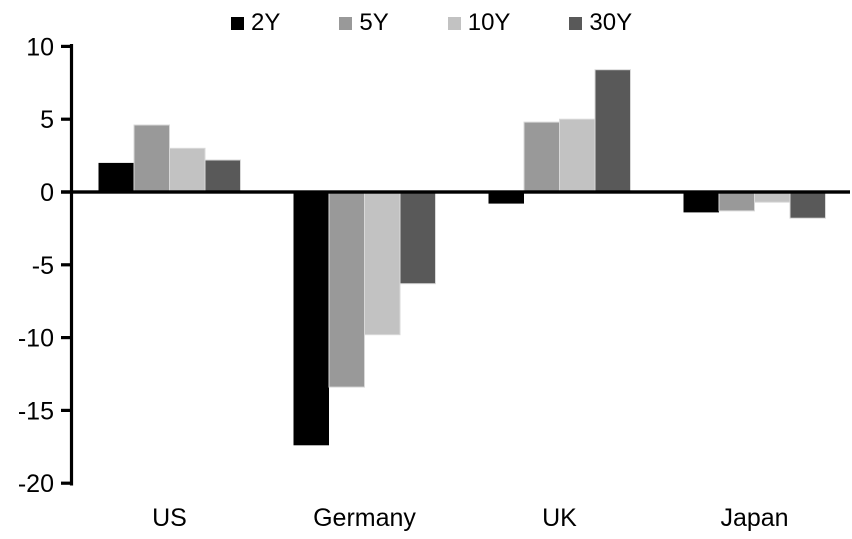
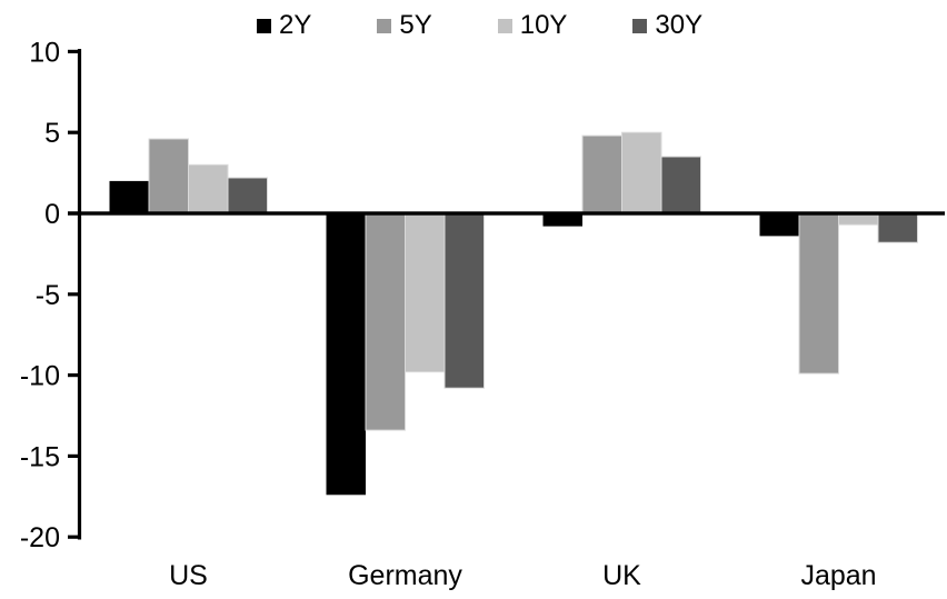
30Y/Germany: -6.3 -> -10.8
30Y/UK: 8.4 -> 3.5
5Y/Japan: -1.3 -> -9.9
